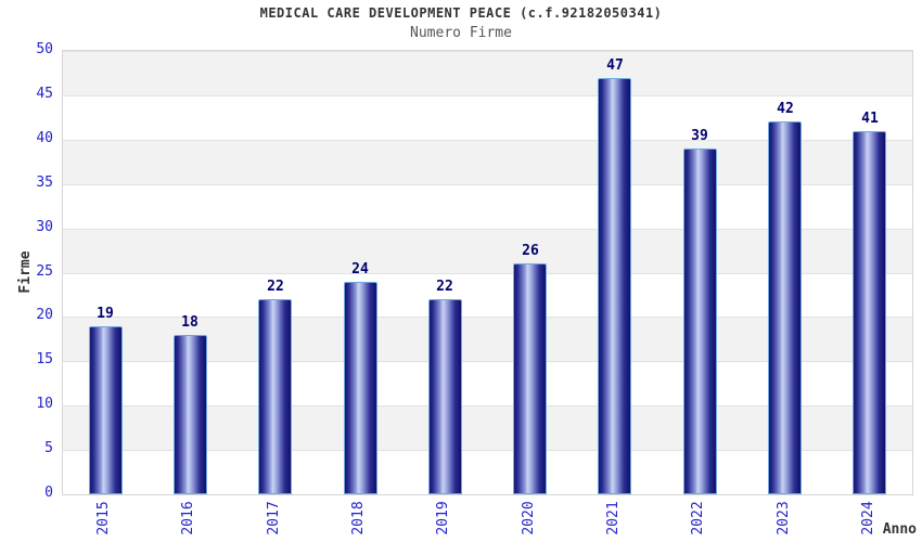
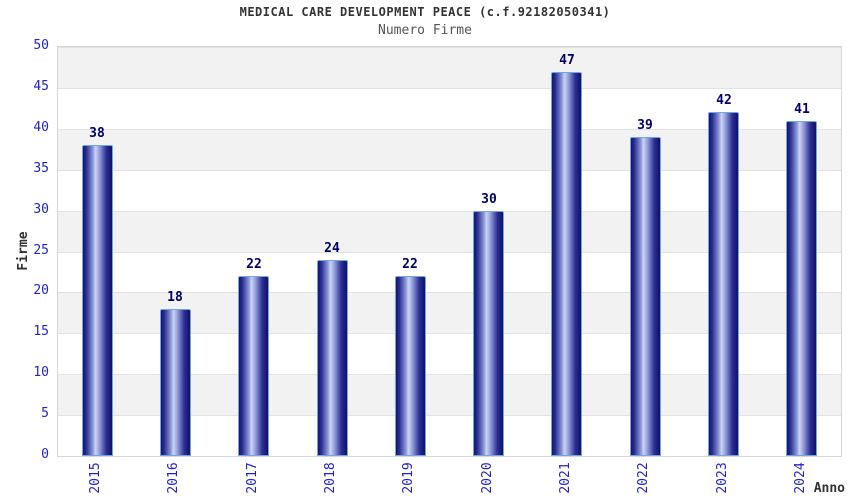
2015: 19 -> 38
2020: 26 -> 30
